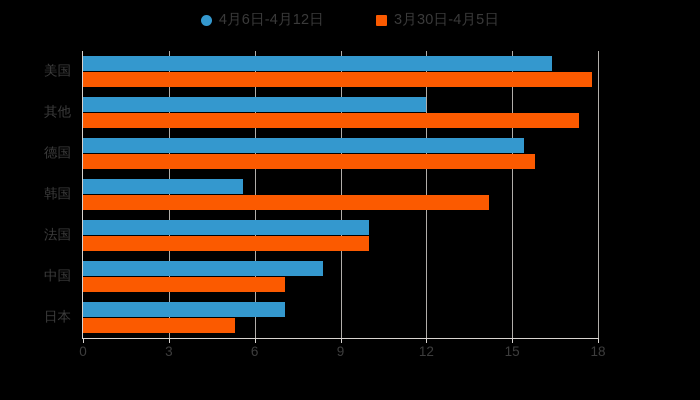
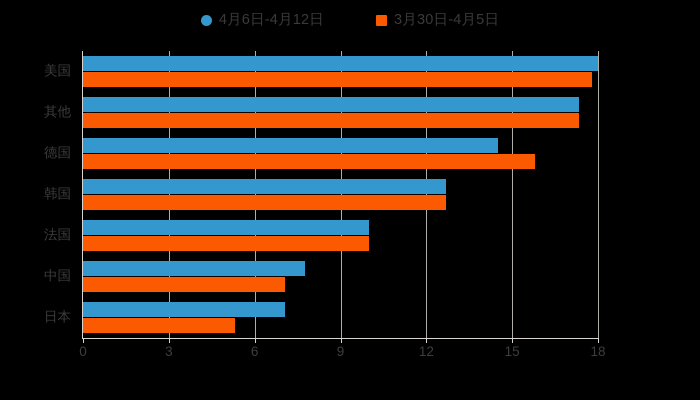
4月6日-4月12日/美国: 16.4 -> 18.0
4月6日-4月12日/其他: 12.0 -> 17.4
4月6日-4月12日/德国: 15.4 -> 14.5
4月6日-4月12日/韩国: 5.6 -> 12.7
3月30日-4月5日/韩国: 14.2 -> 12.7
4月6日-4月12日/中国: 8.4 -> 7.8
